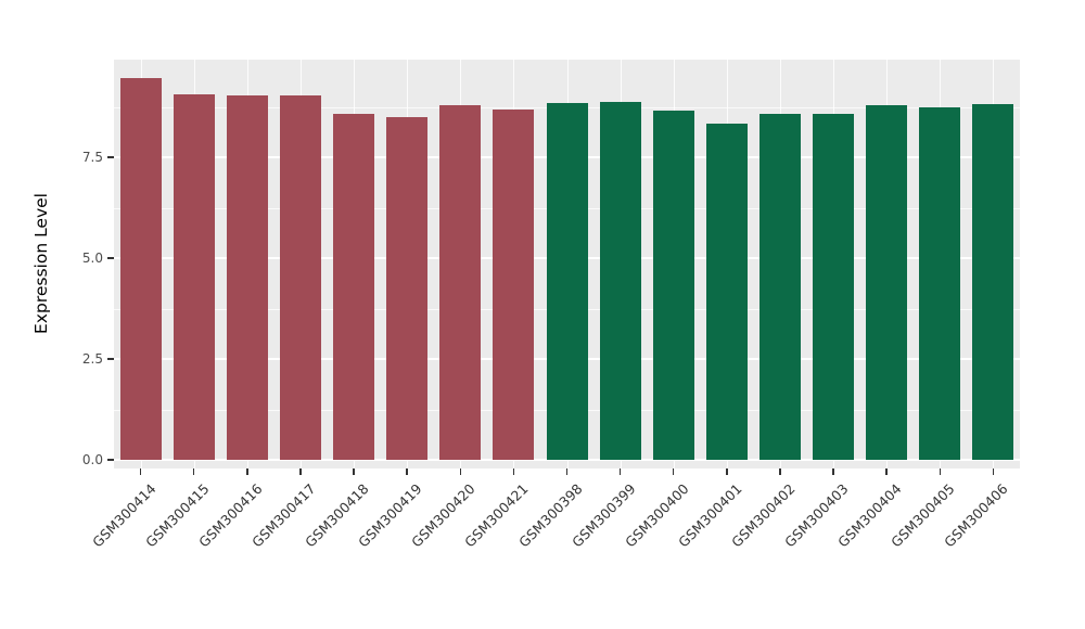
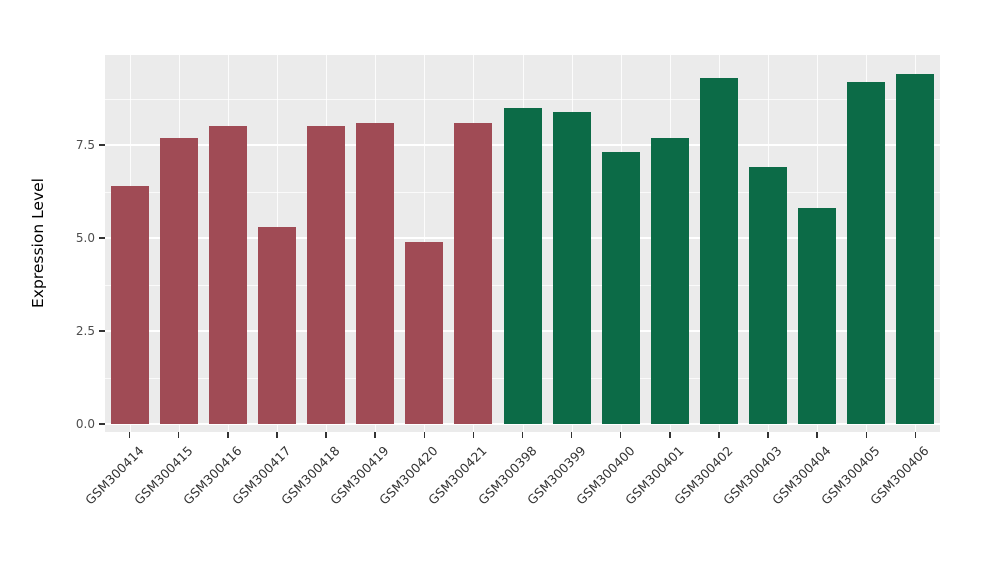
GSM300414: 9.4 -> 6.4
GSM300415: 9.1 -> 7.7
GSM300416: 9.0 -> 8.0
GSM300417: 9.0 -> 5.3
GSM300418: 8.6 -> 8.0
GSM300419: 8.5 -> 8.1
GSM300420: 8.8 -> 4.9
GSM300421: 8.7 -> 8.1
GSM300398: 8.8 -> 8.5
GSM300399: 8.9 -> 8.4
GSM300400: 8.7 -> 7.3
GSM300401: 8.3 -> 7.7
GSM300402: 8.6 -> 9.3
GSM300403: 8.6 -> 6.9
GSM300404: 8.8 -> 5.8
GSM300405: 8.7 -> 9.2
GSM300406: 8.8 -> 9.4
